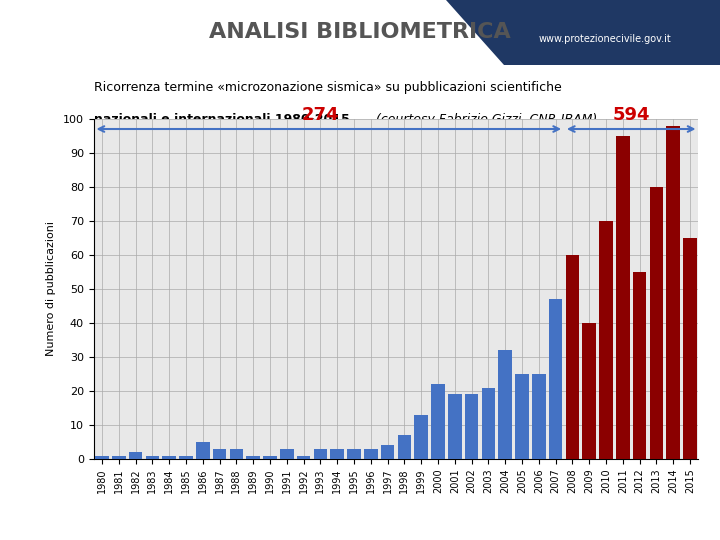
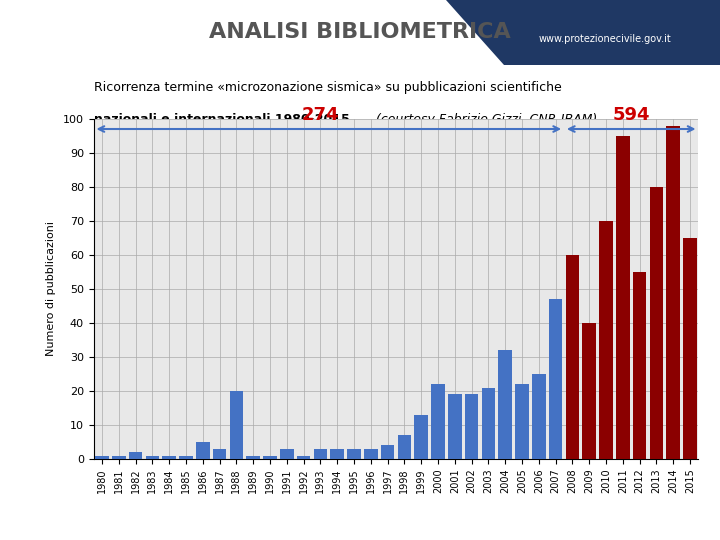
1988: 3 -> 20
2005: 25 -> 22
